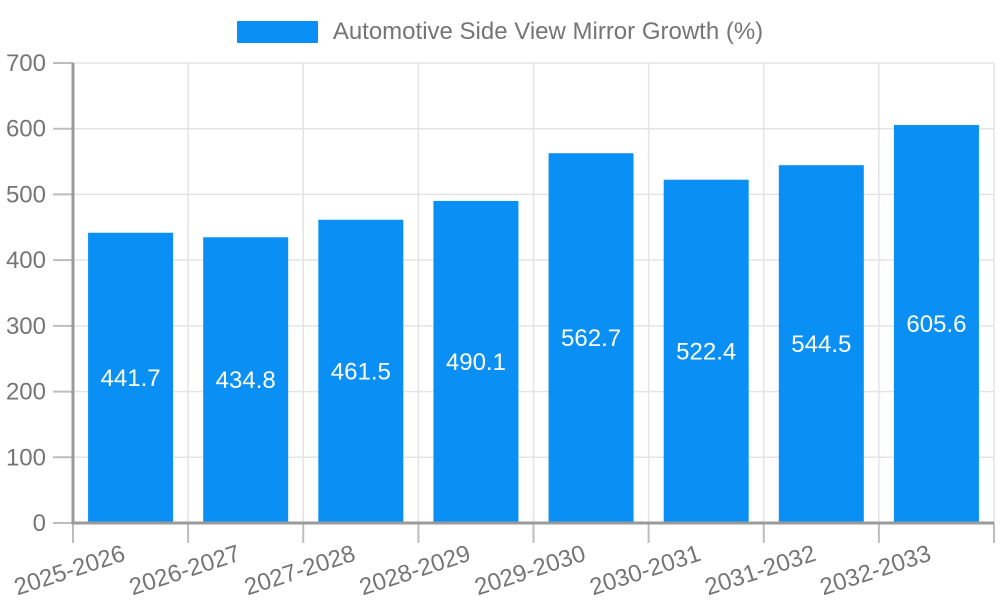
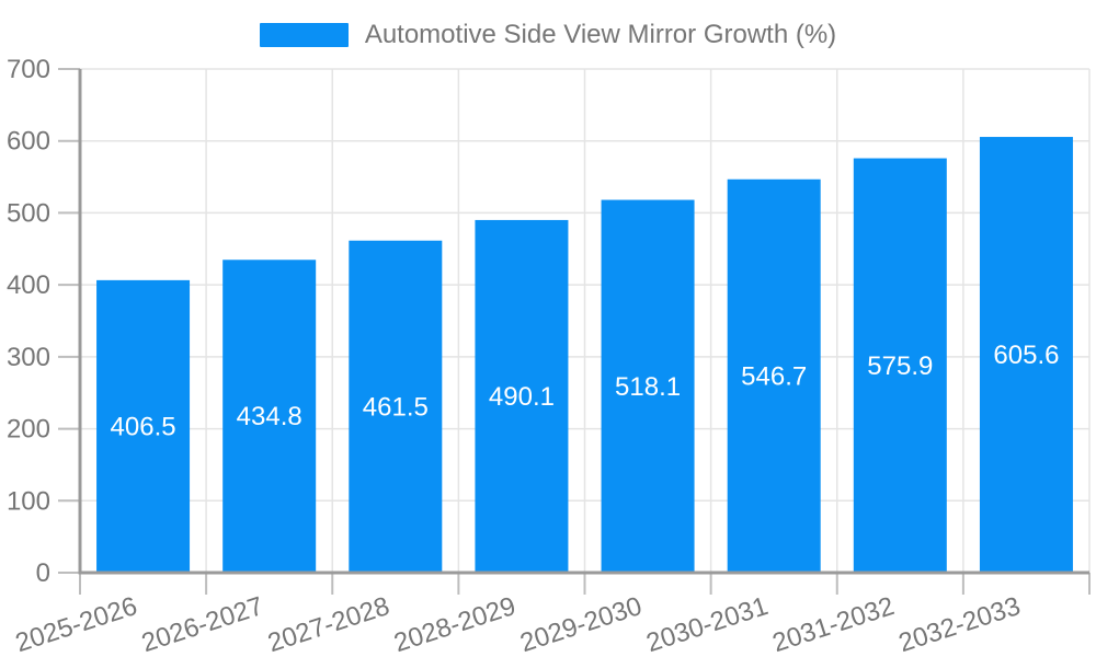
2025-2026: 441.7 -> 406.5
2029-2030: 562.7 -> 518.1
2030-2031: 522.4 -> 546.7
2031-2032: 544.5 -> 575.9
